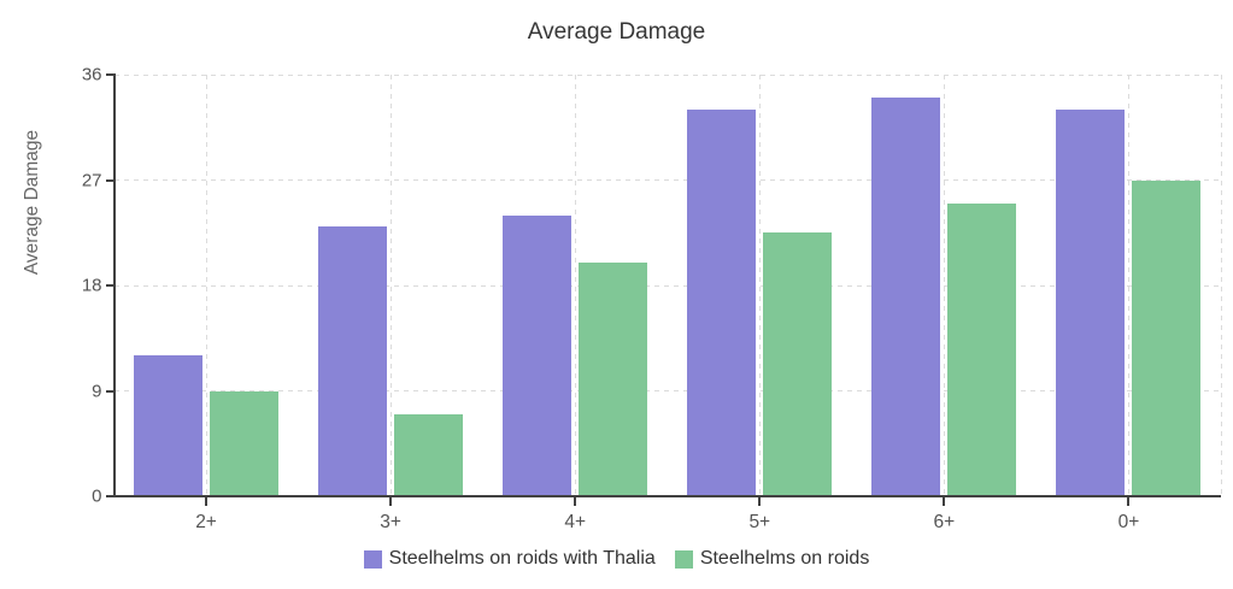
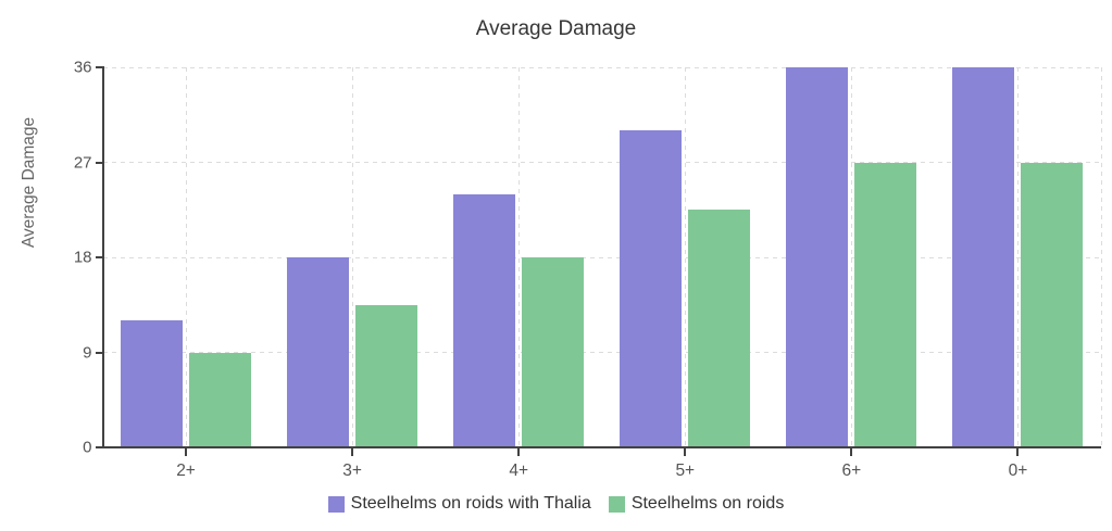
Steelhelms on roids with Thalia/3+: 23 -> 18
Steelhelms on roids/3+: 7 -> 14
Steelhelms on roids/4+: 20 -> 18
Steelhelms on roids with Thalia/5+: 33 -> 30
Steelhelms on roids with Thalia/6+: 34 -> 36
Steelhelms on roids/6+: 25 -> 27
Steelhelms on roids with Thalia/0+: 33 -> 36
